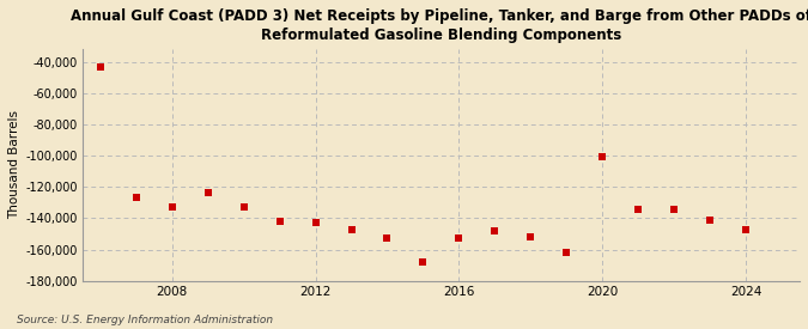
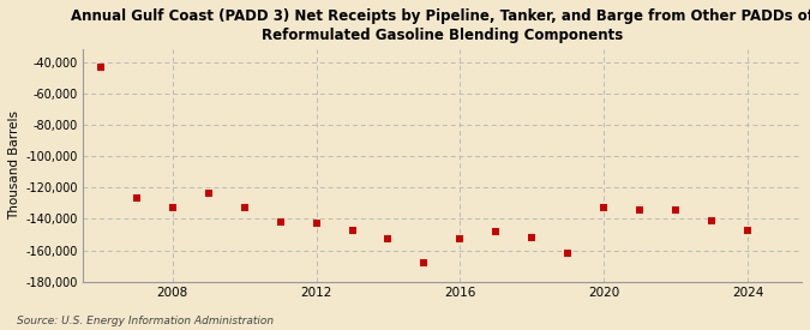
2020: -101,000 -> -133,000
